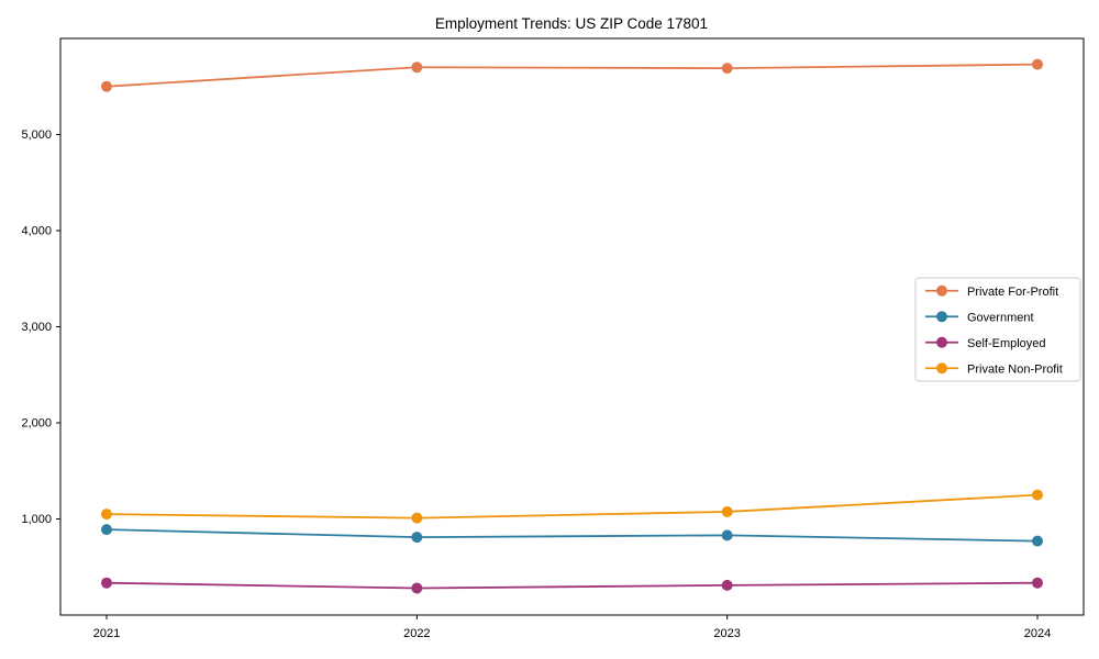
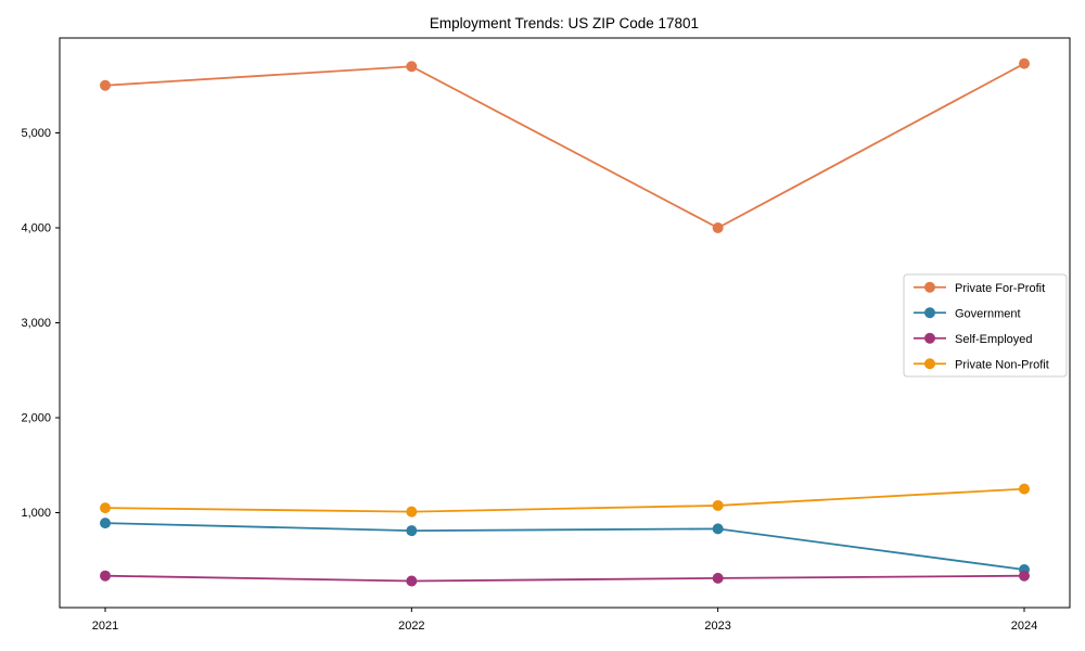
Private For-Profit/2023: 5700 -> 4000
Government/2024: 800 -> 400
